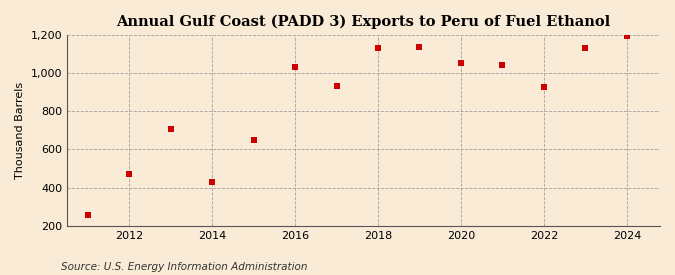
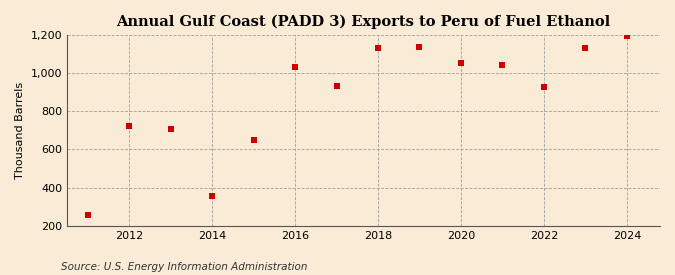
2012: 470 -> 720
2014: 430 -> 360
